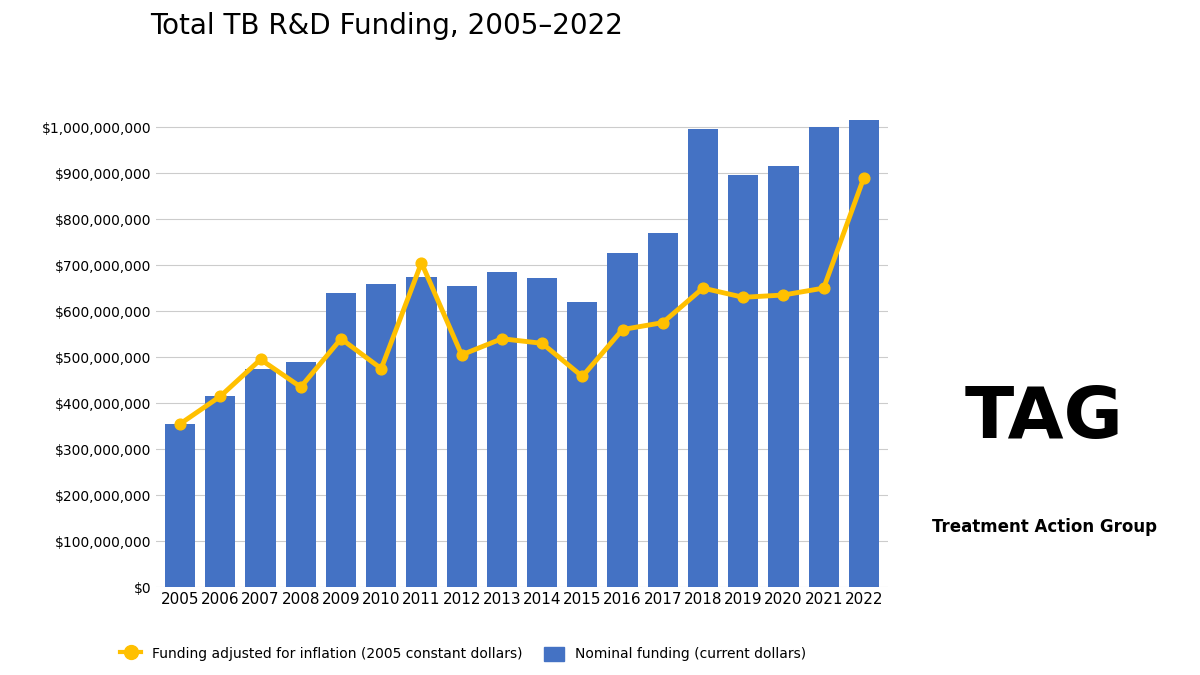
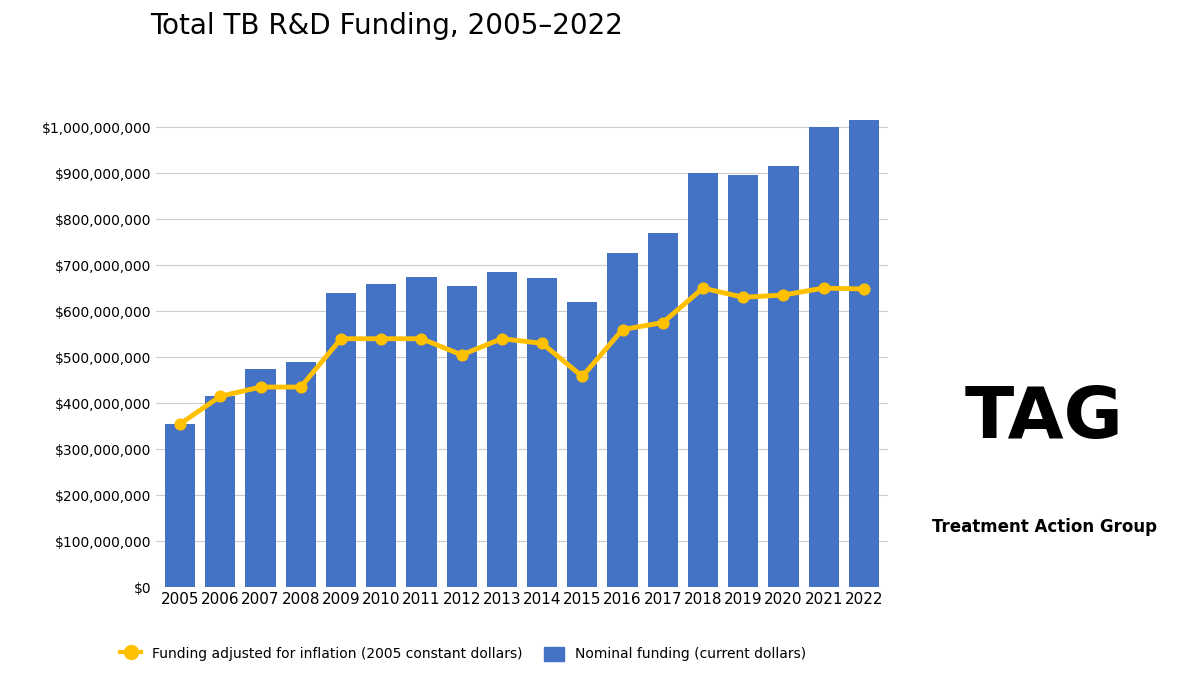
Funding adjusted for inflation (2005 constant dollars)/2007: $495,000,000 -> $435,000,000
Funding adjusted for inflation (2005 constant dollars)/2010: $475,000,000 -> $540,000,000
Funding adjusted for inflation (2005 constant dollars)/2011: $705,000,000 -> $540,000,000
Nominal funding (current dollars)/2018: $995,000,000 -> $900,000,000
Funding adjusted for inflation (2005 constant dollars)/2022: $890,000,000 -> $648,000,000
